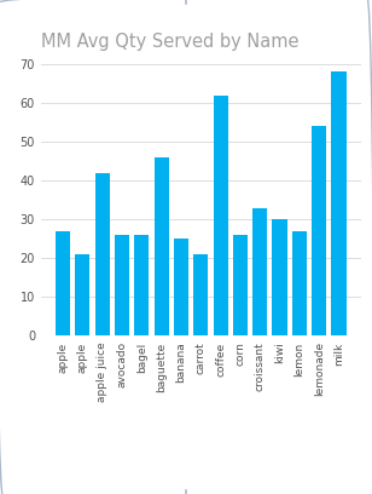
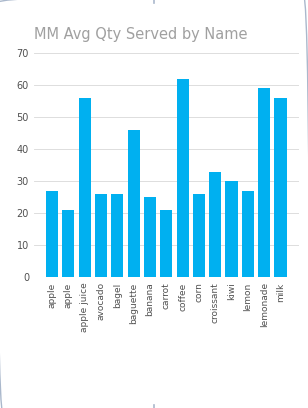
apple juice: 42 -> 56
lemonade: 54 -> 59
milk: 68 -> 56
